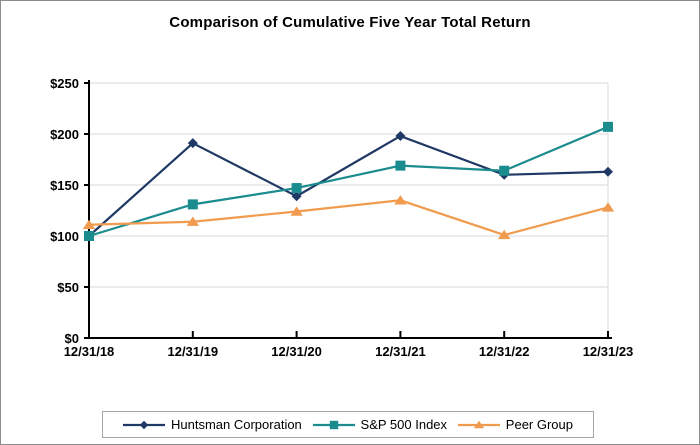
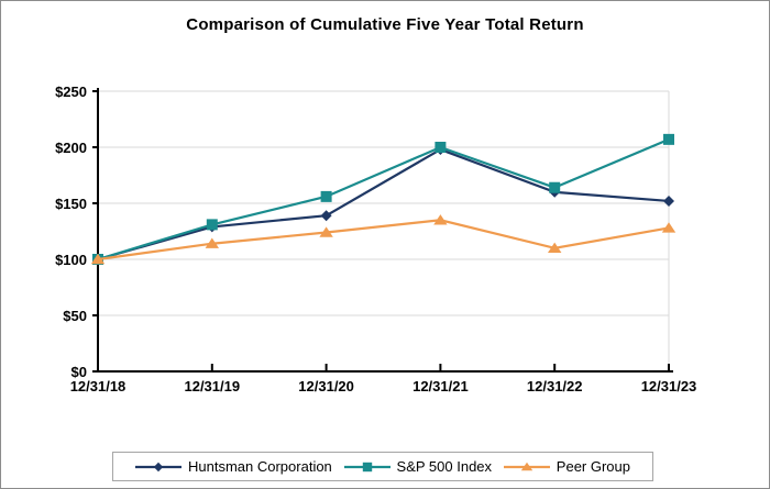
Peer Group/12/31/18: $111 -> $100
Huntsman Corporation/12/31/19: $191 -> $129
S&P 500 Index/12/31/20: $147 -> $156
S&P 500 Index/12/31/21: $169 -> $200
Peer Group/12/31/22: $101 -> $110
Huntsman Corporation/12/31/23: $163 -> $152
